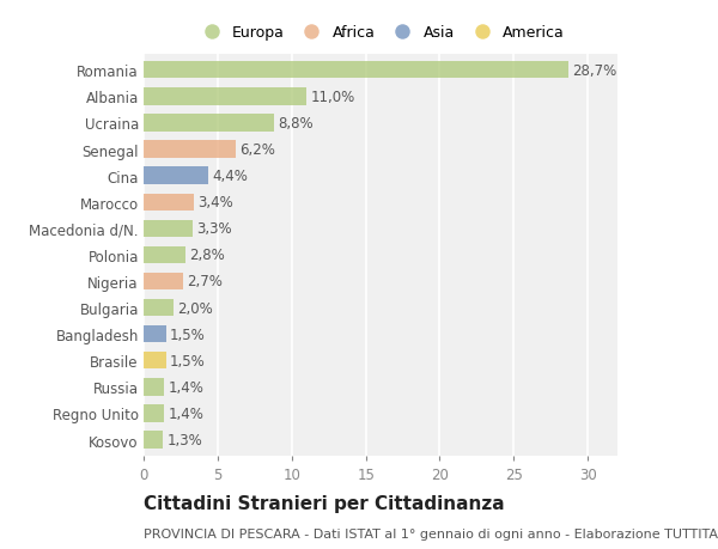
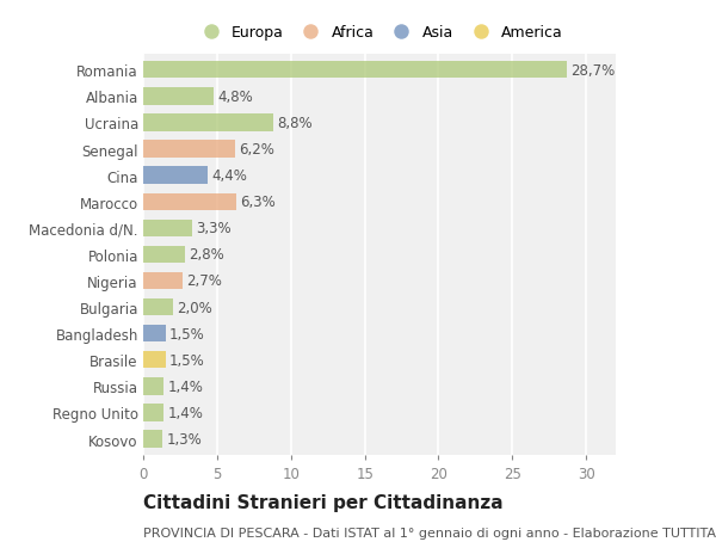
Albania: 11,0% -> 4,8%
Marocco: 3,4% -> 6,3%
